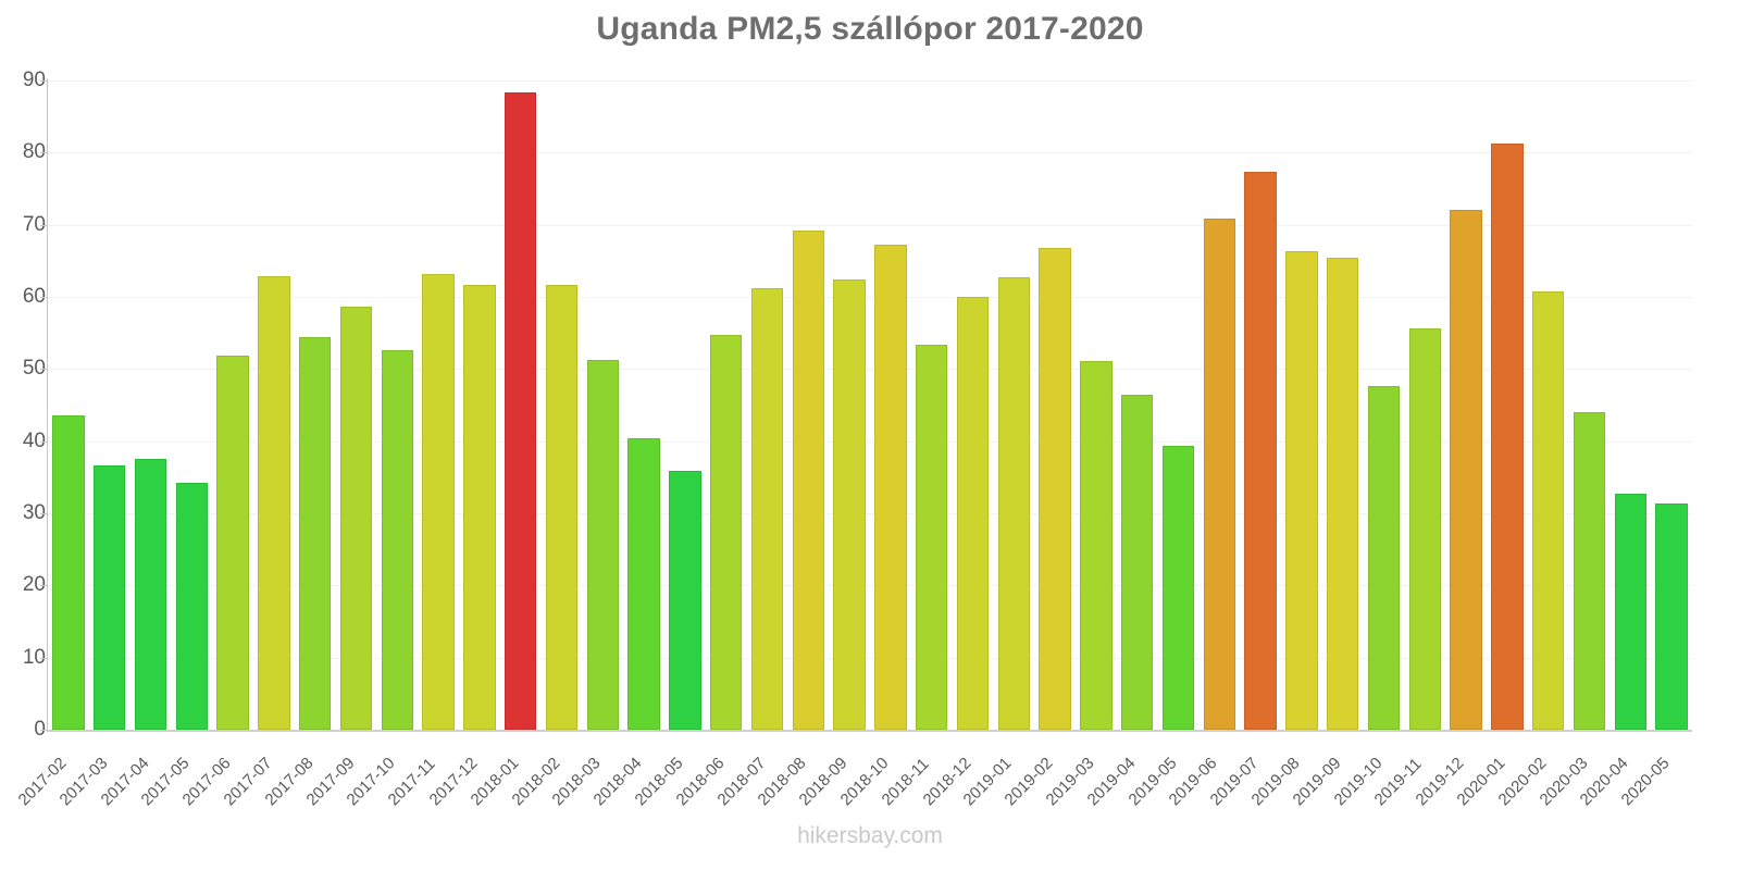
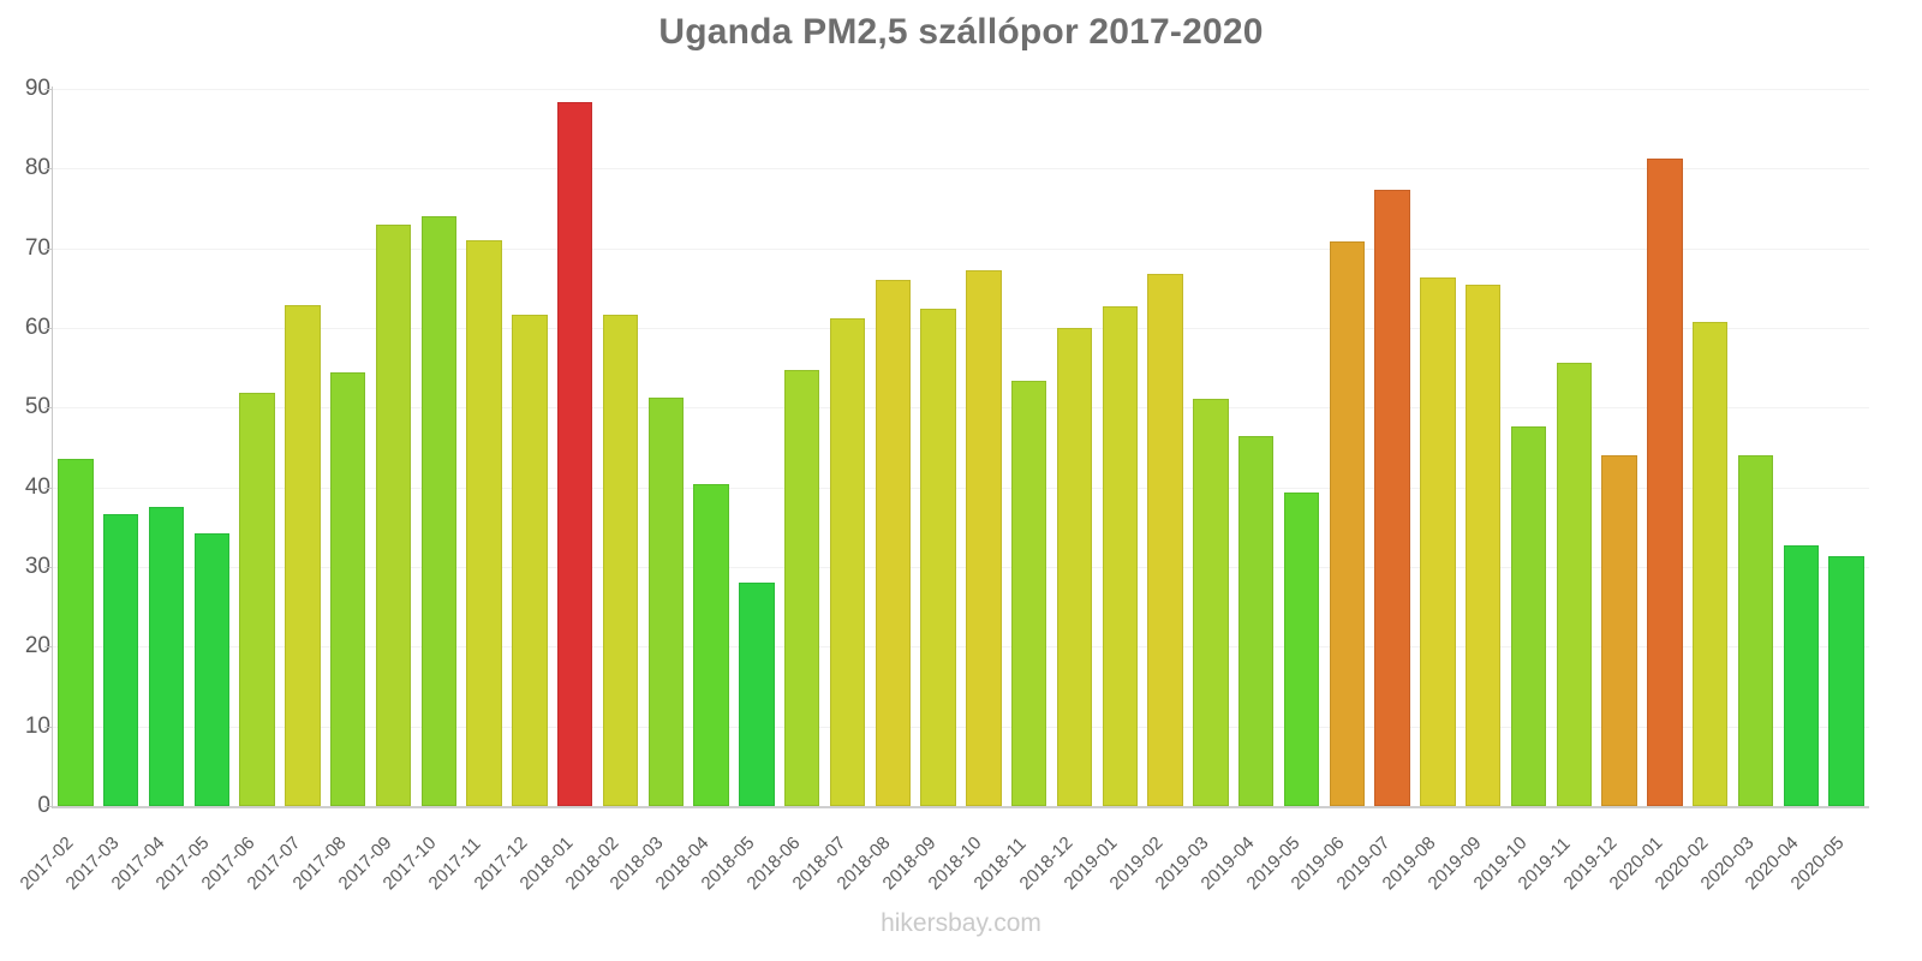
2017-09: 59 -> 73
2017-10: 53 -> 74
2017-11: 63 -> 71
2018-05: 36 -> 28
2018-08: 69 -> 66
2019-12: 72 -> 44
